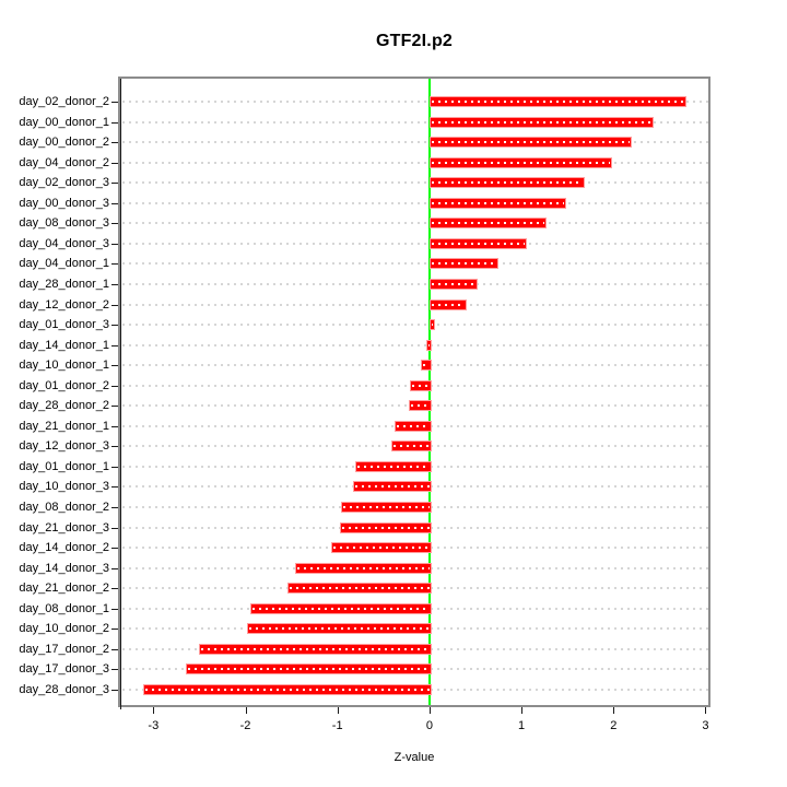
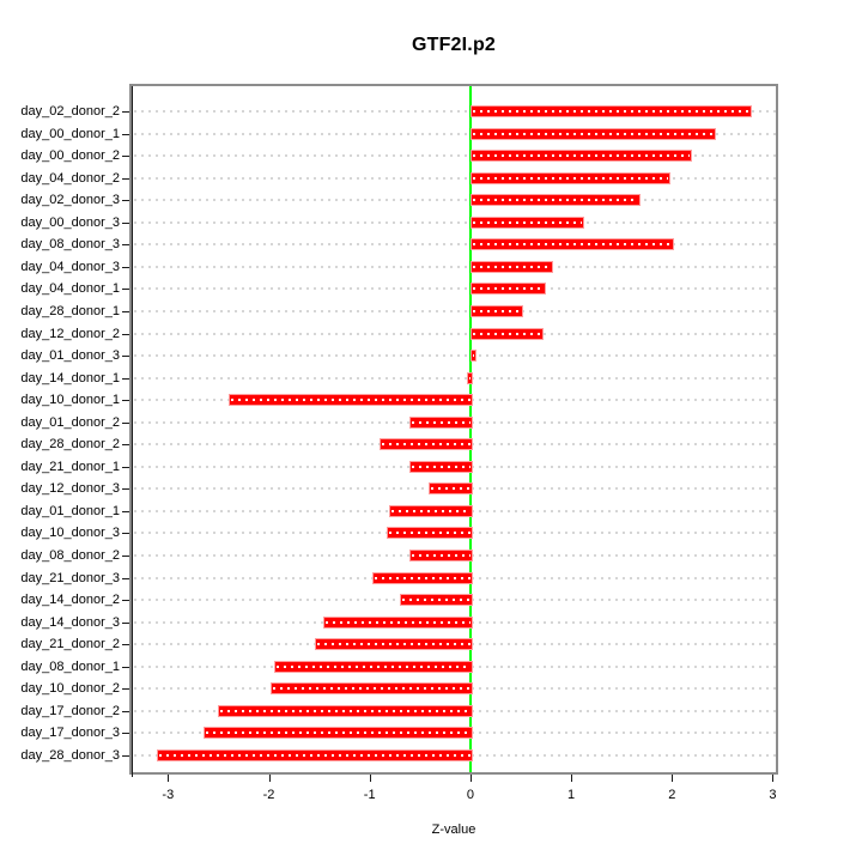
day_00_donor_3: 1.5 -> 1.1
day_08_donor_3: 1.2 -> 2.0
day_04_donor_3: 1.0 -> 0.8
day_12_donor_2: 0.4 -> 0.7
day_10_donor_1: -0.1 -> -2.4
day_01_donor_2: -0.2 -> -0.6
day_28_donor_2: -0.2 -> -0.9
day_21_donor_1: -0.4 -> -0.6
day_08_donor_2: -1.0 -> -0.6
day_14_donor_2: -1.1 -> -0.7
